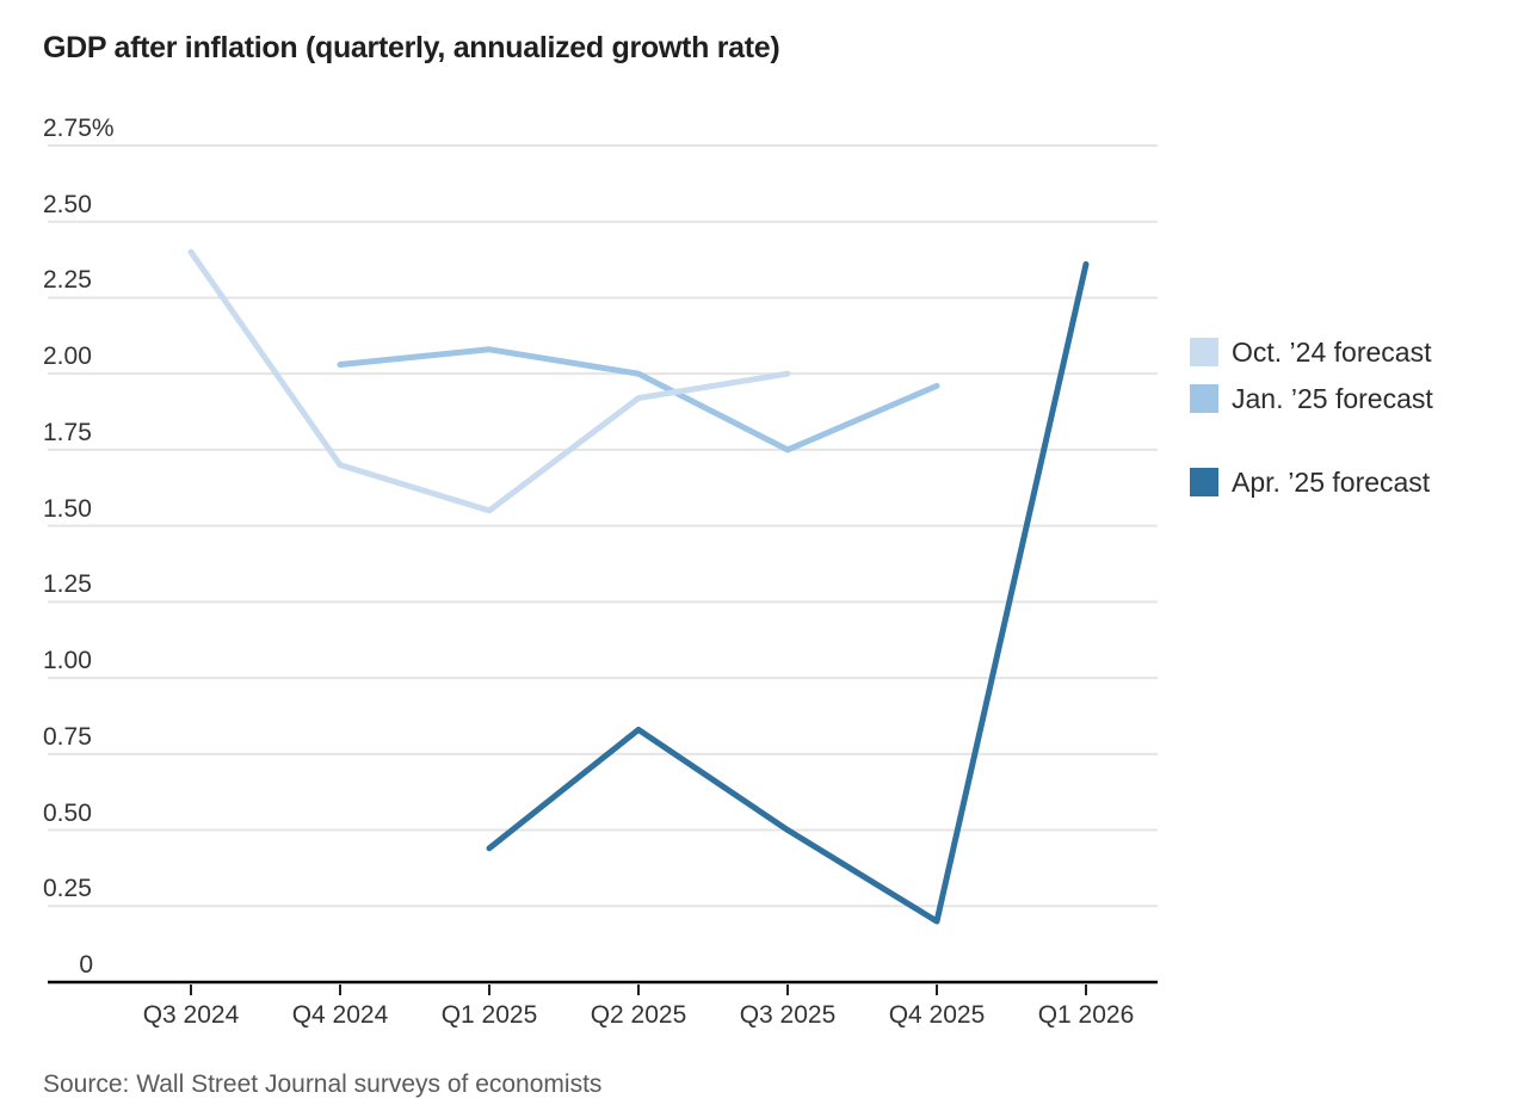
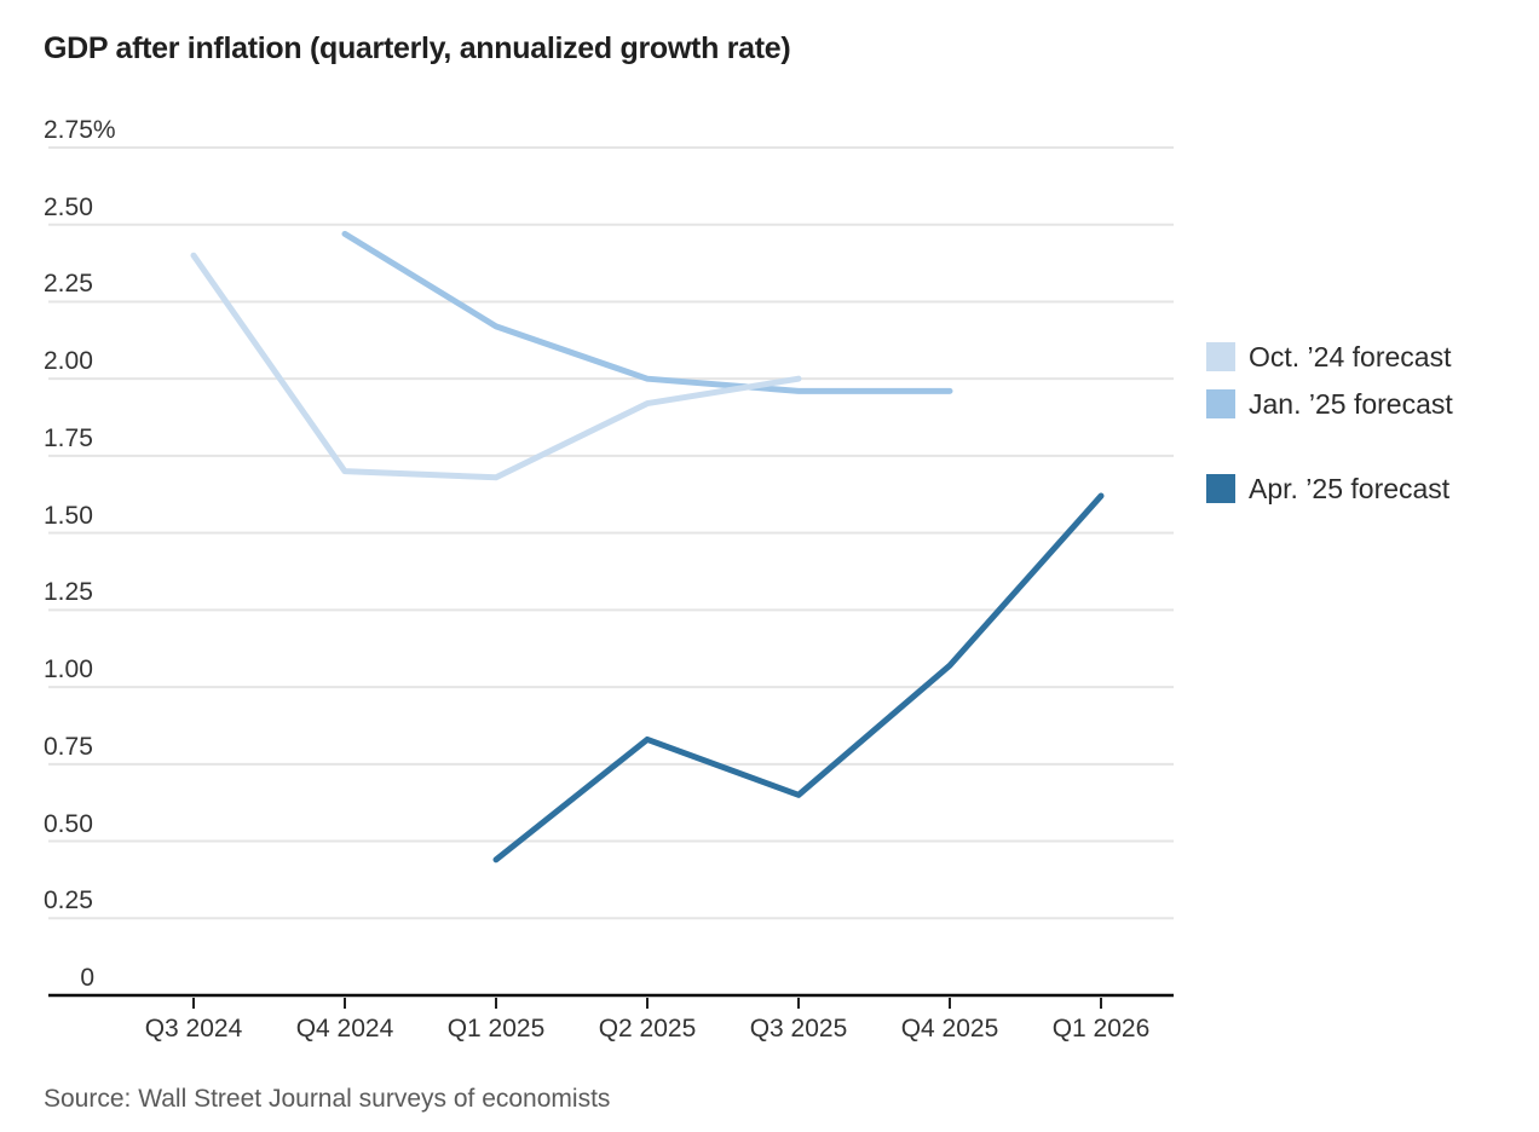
Jan. ’25 forecast/Q4 2024: 2.03% -> 2.47%
Oct. ’24 forecast/Q1 2025: 1.55% -> 1.68%
Jan. ’25 forecast/Q1 2025: 2.08% -> 2.17%
Jan. ’25 forecast/Q3 2025: 1.75% -> 1.96%
Apr. ’25 forecast/Q3 2025: 0.50% -> 0.65%
Apr. ’25 forecast/Q4 2025: 0.20% -> 1.07%
Apr. ’25 forecast/Q1 2026: 2.36% -> 1.62%
